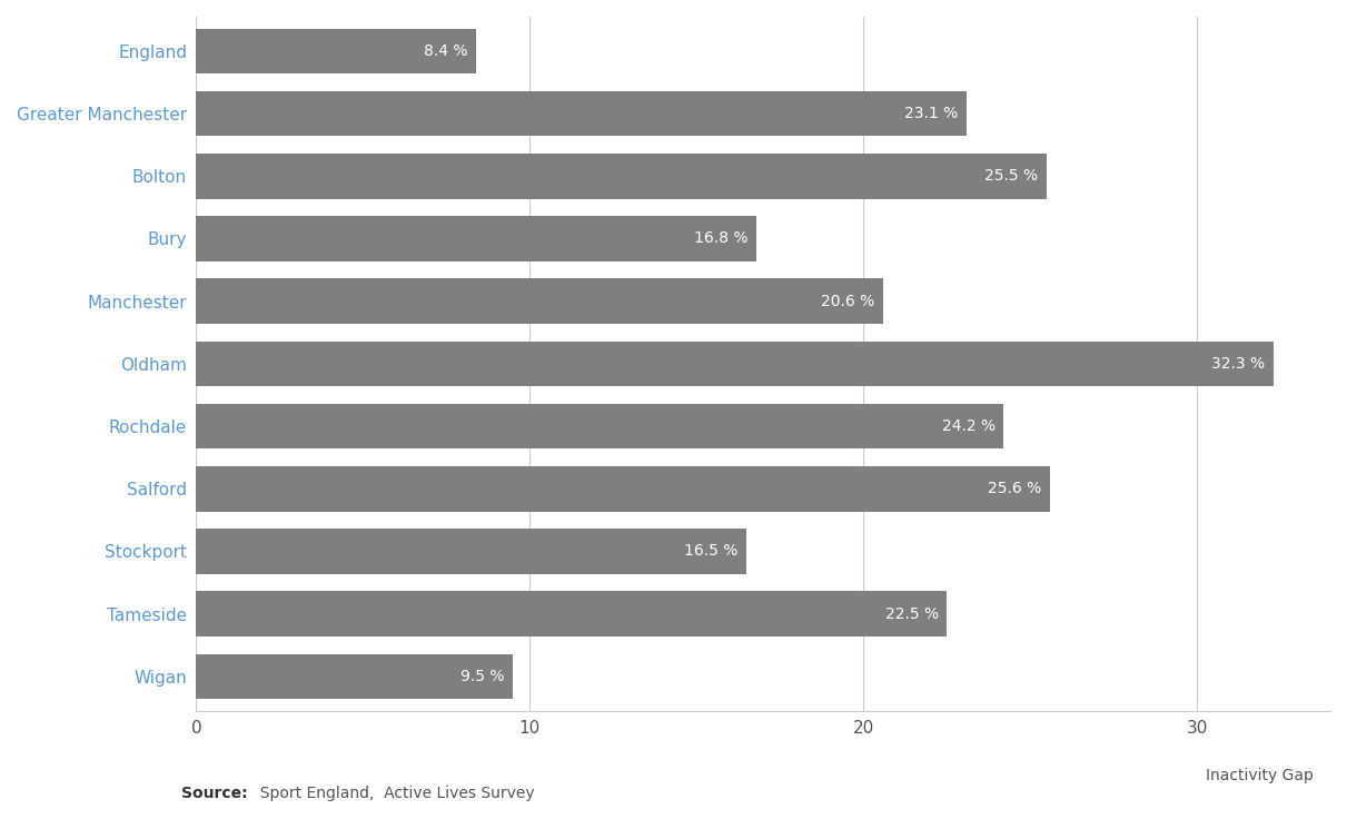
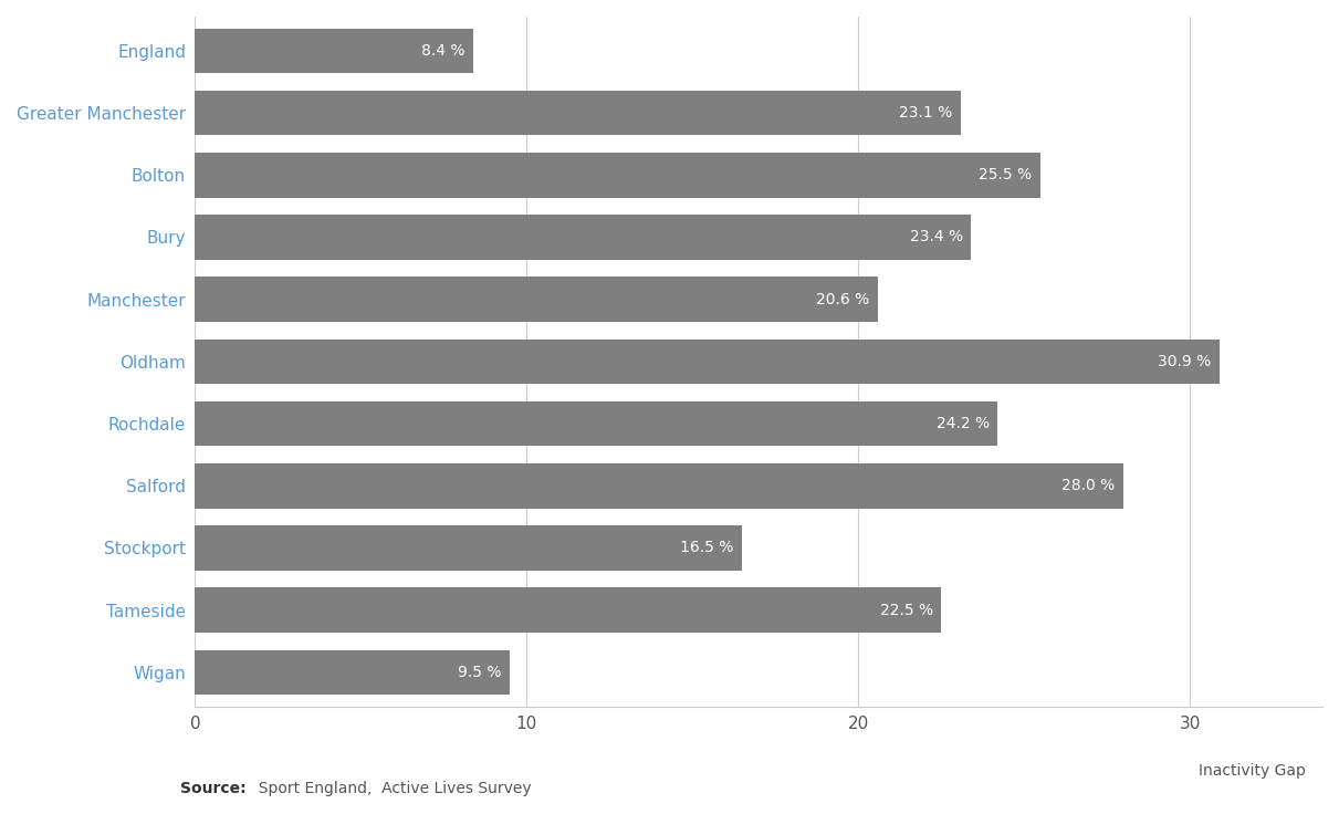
Bury: 16.8 -> 23.4
Oldham: 32.3 -> 30.9
Salford: 25.6 -> 28.0
